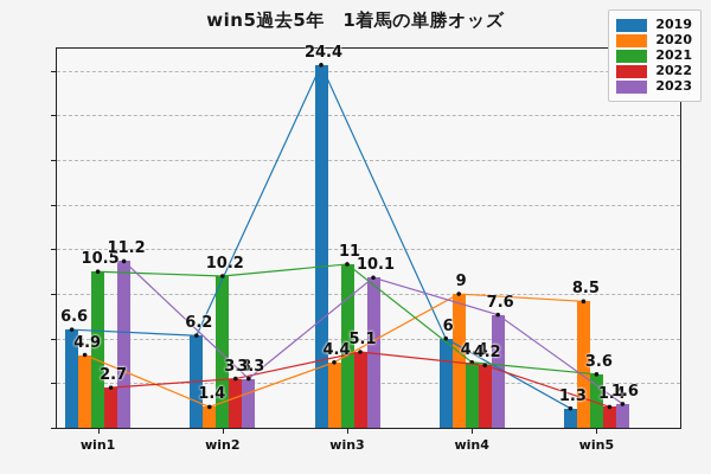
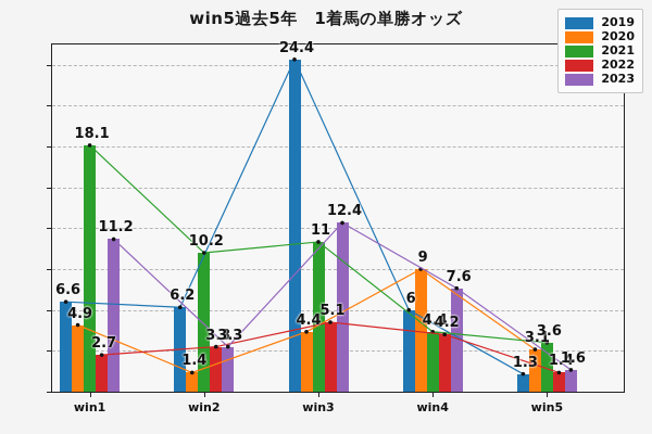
2021/win1: 10.5 -> 18.1
2023/win3: 10.1 -> 12.4
2020/win5: 8.5 -> 3.1
